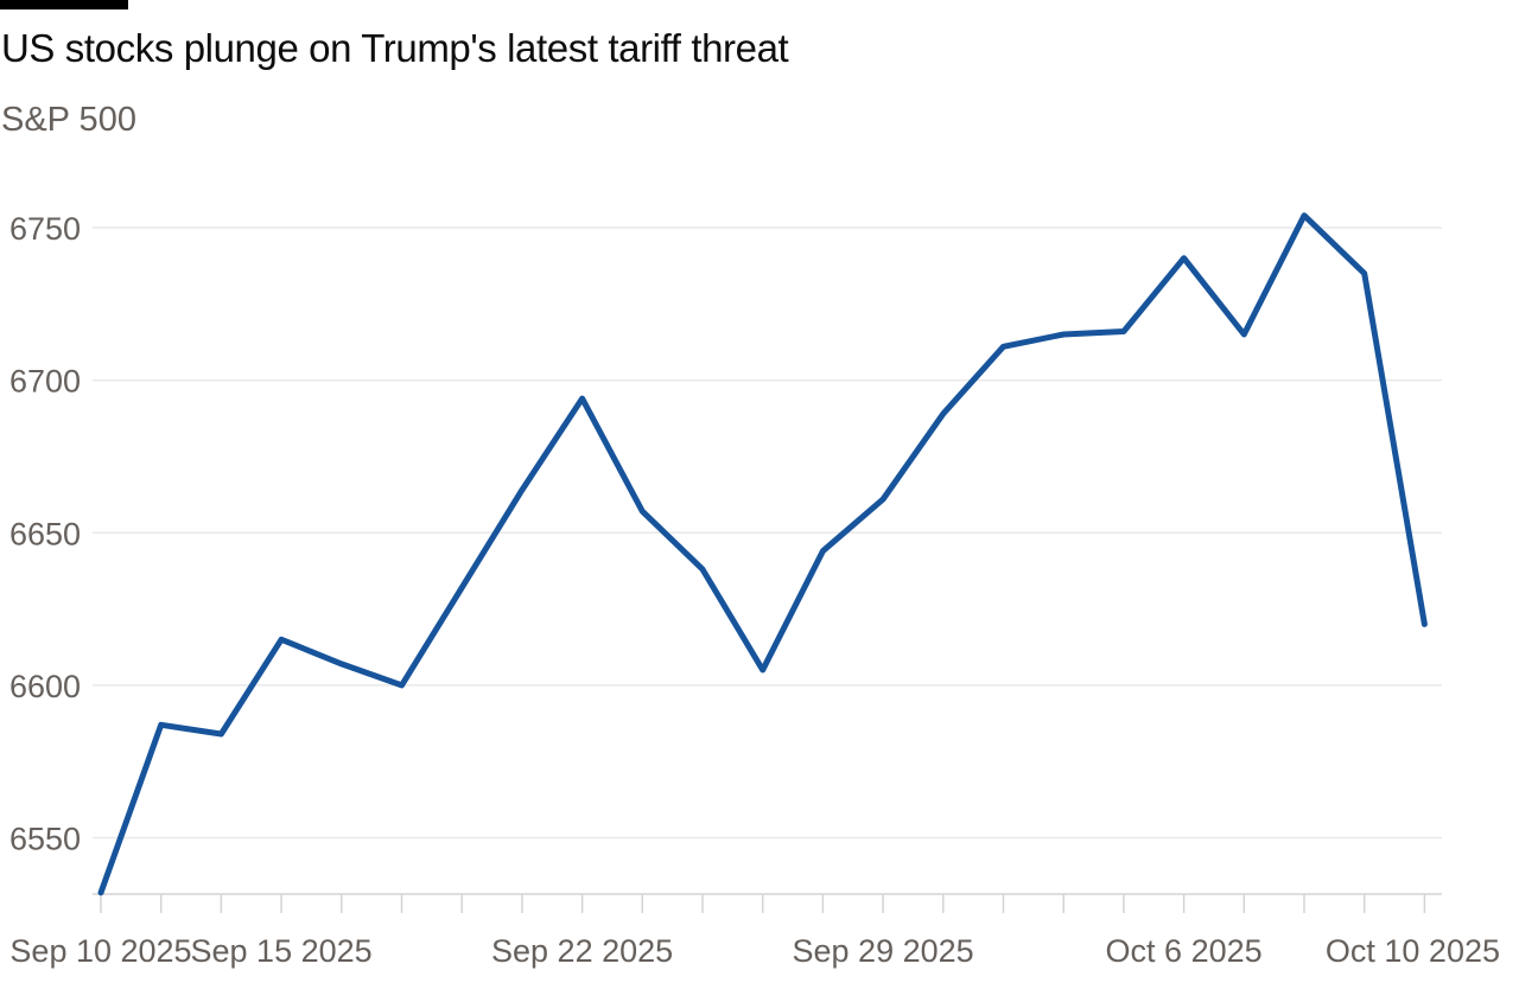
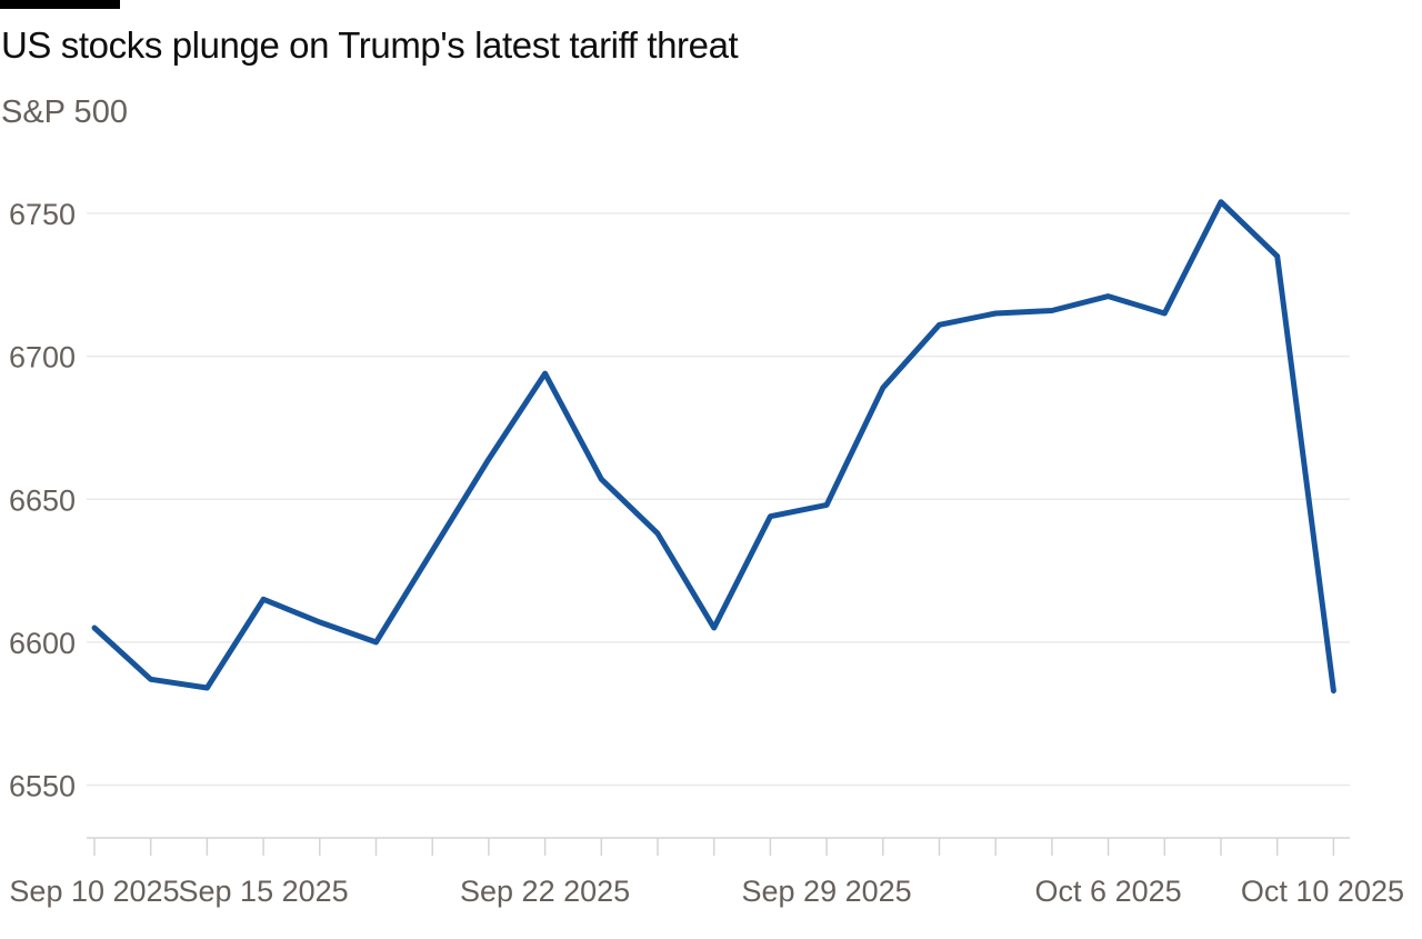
Sep 10 2025: 6532 -> 6605
Sep 29 2025: 6661 -> 6648
Oct 6 2025: 6740 -> 6721
Oct 10 2025: 6620 -> 6583
